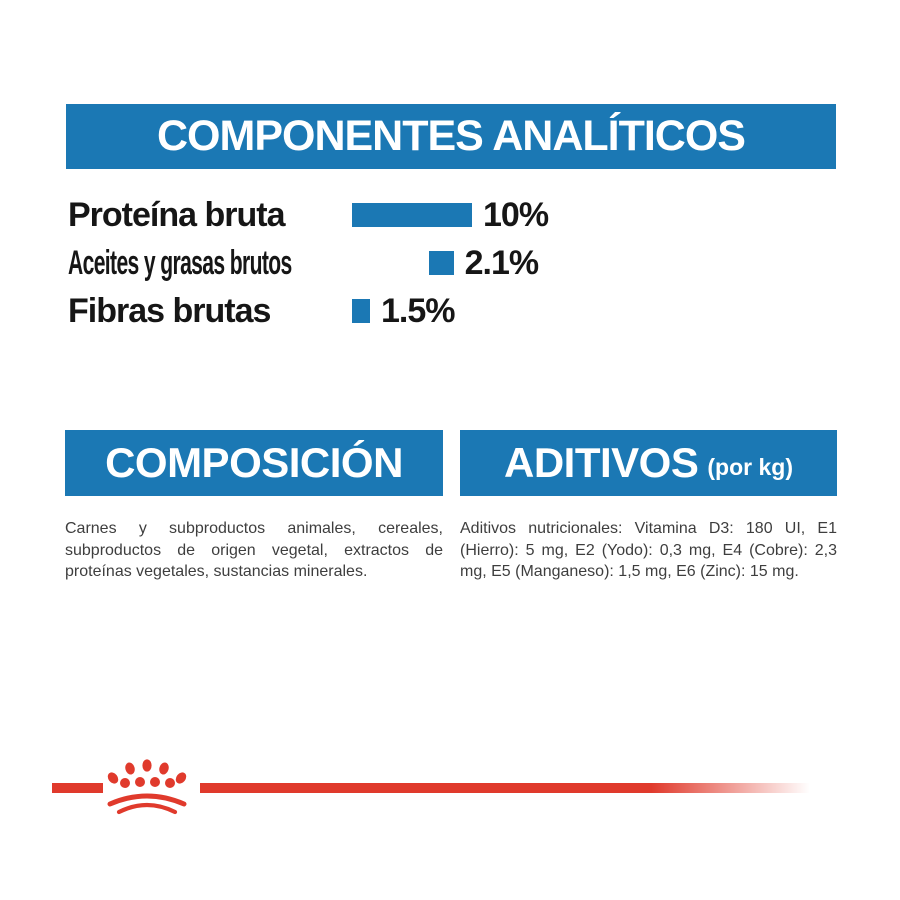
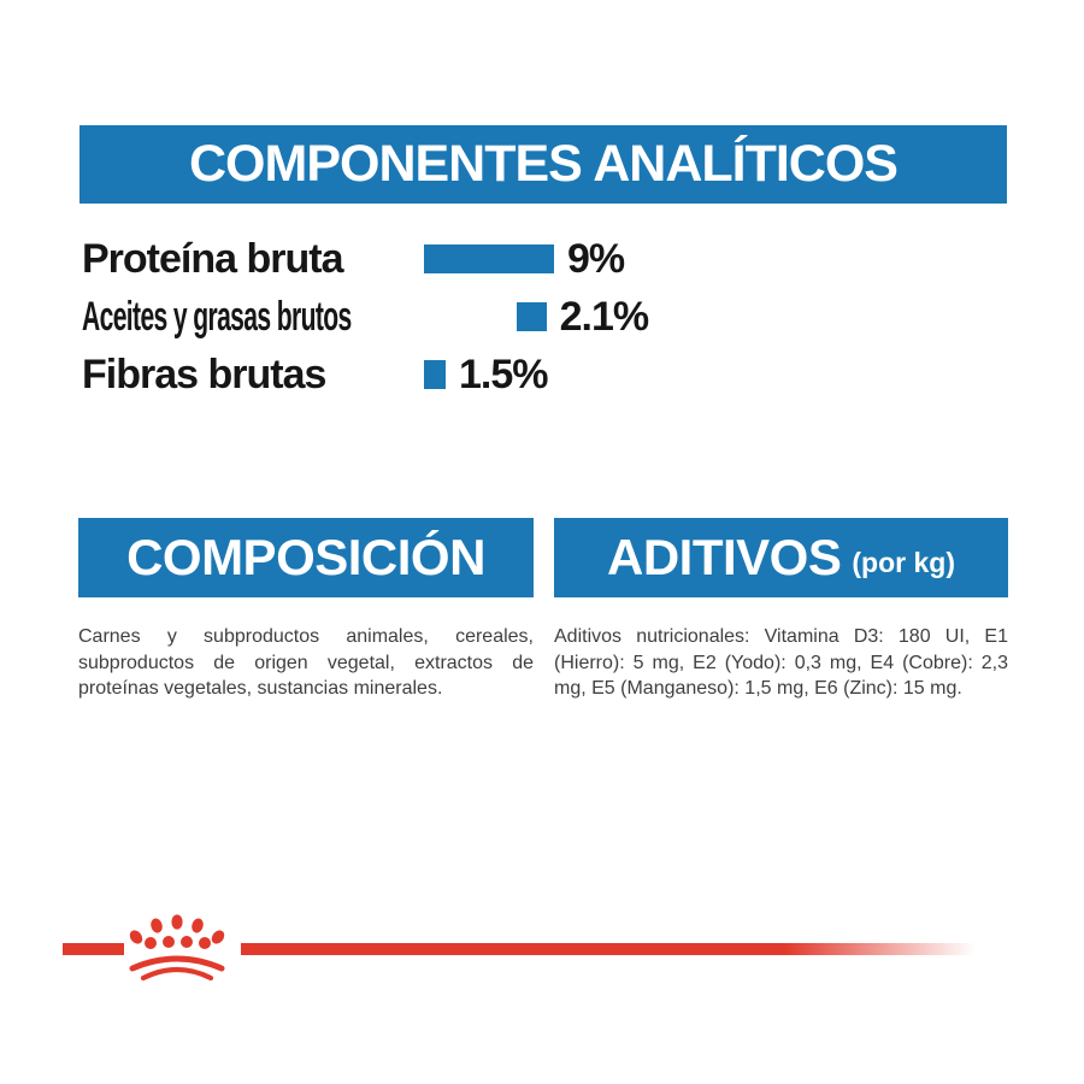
Proteína bruta: 10% -> 9%
